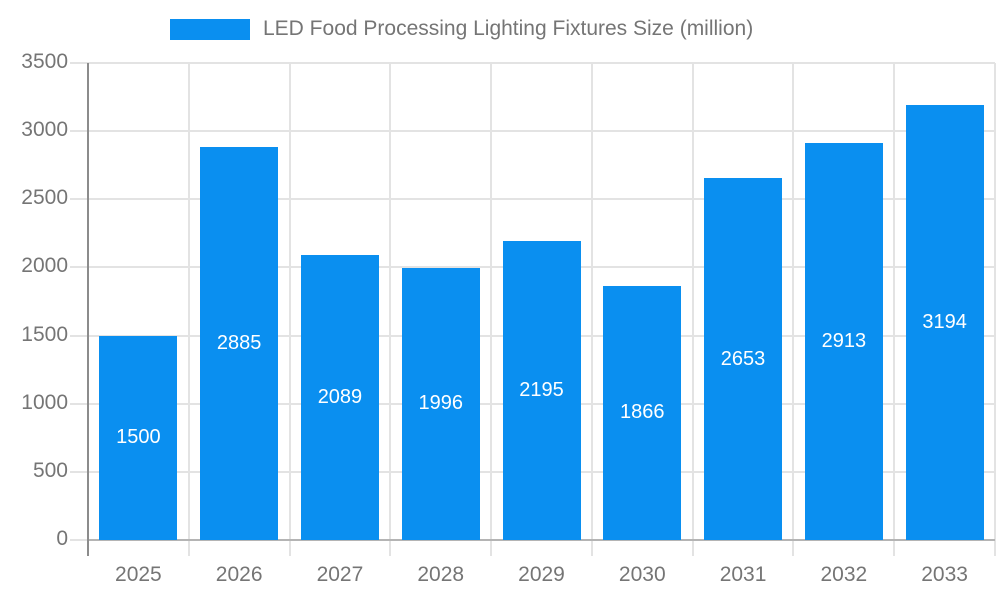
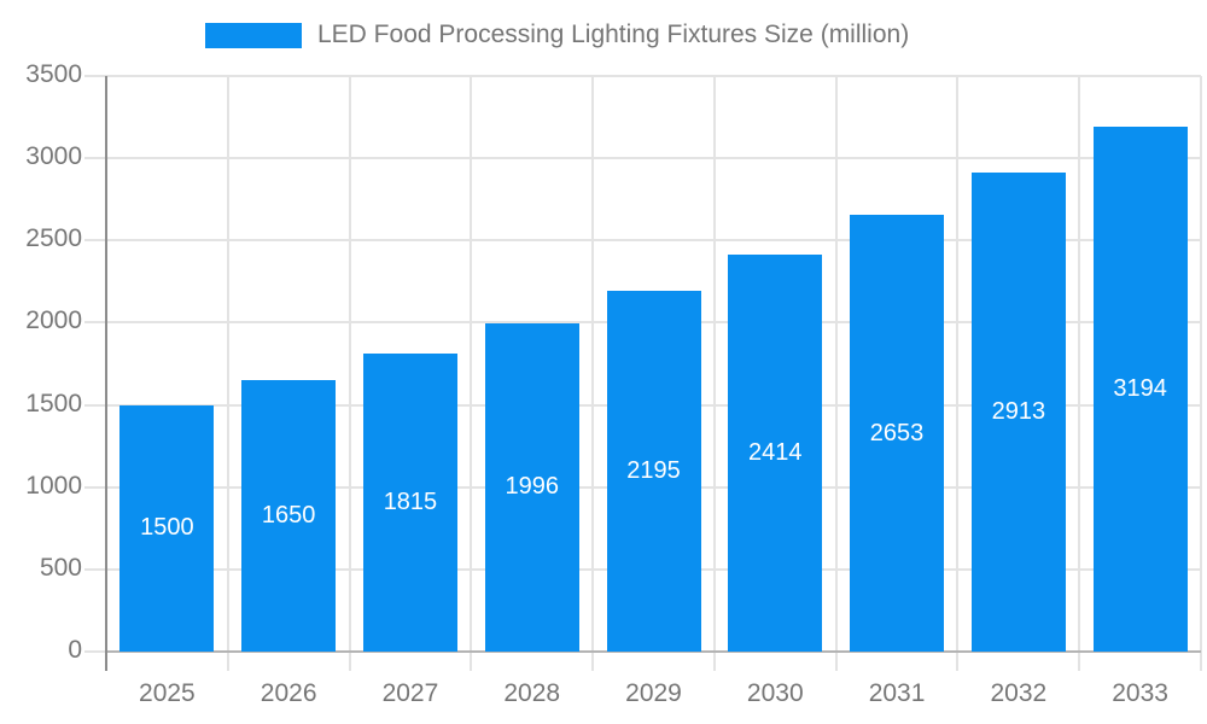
2026: 2885 -> 1650
2027: 2089 -> 1815
2030: 1866 -> 2414
